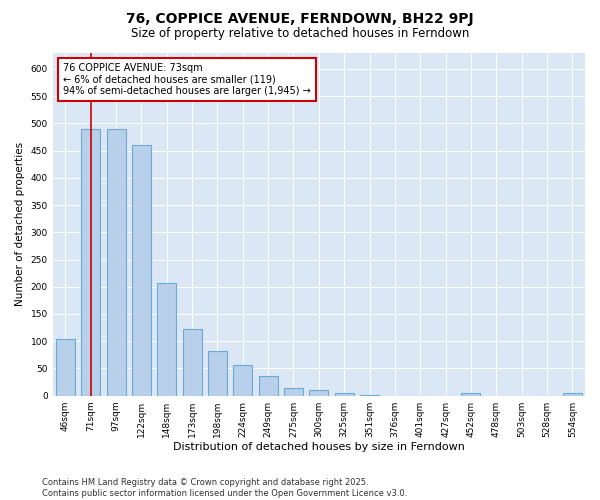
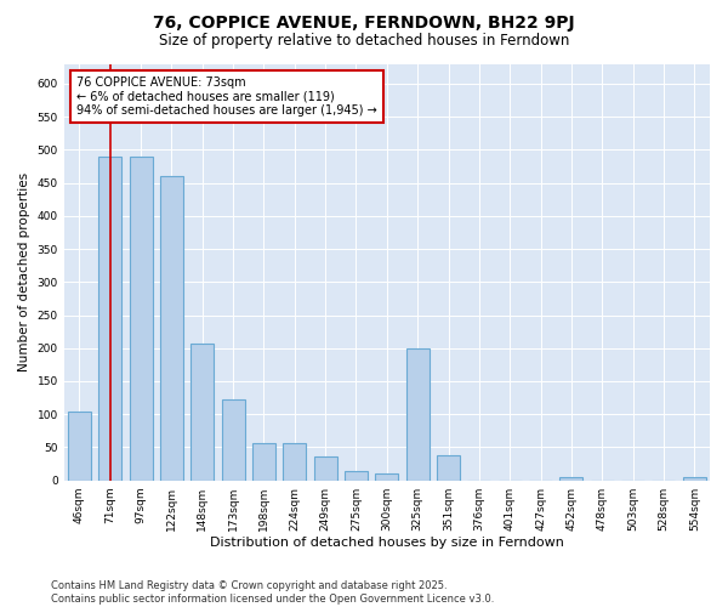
198sqm: 82 -> 56
325sqm: 5 -> 200
351sqm: 2 -> 38
